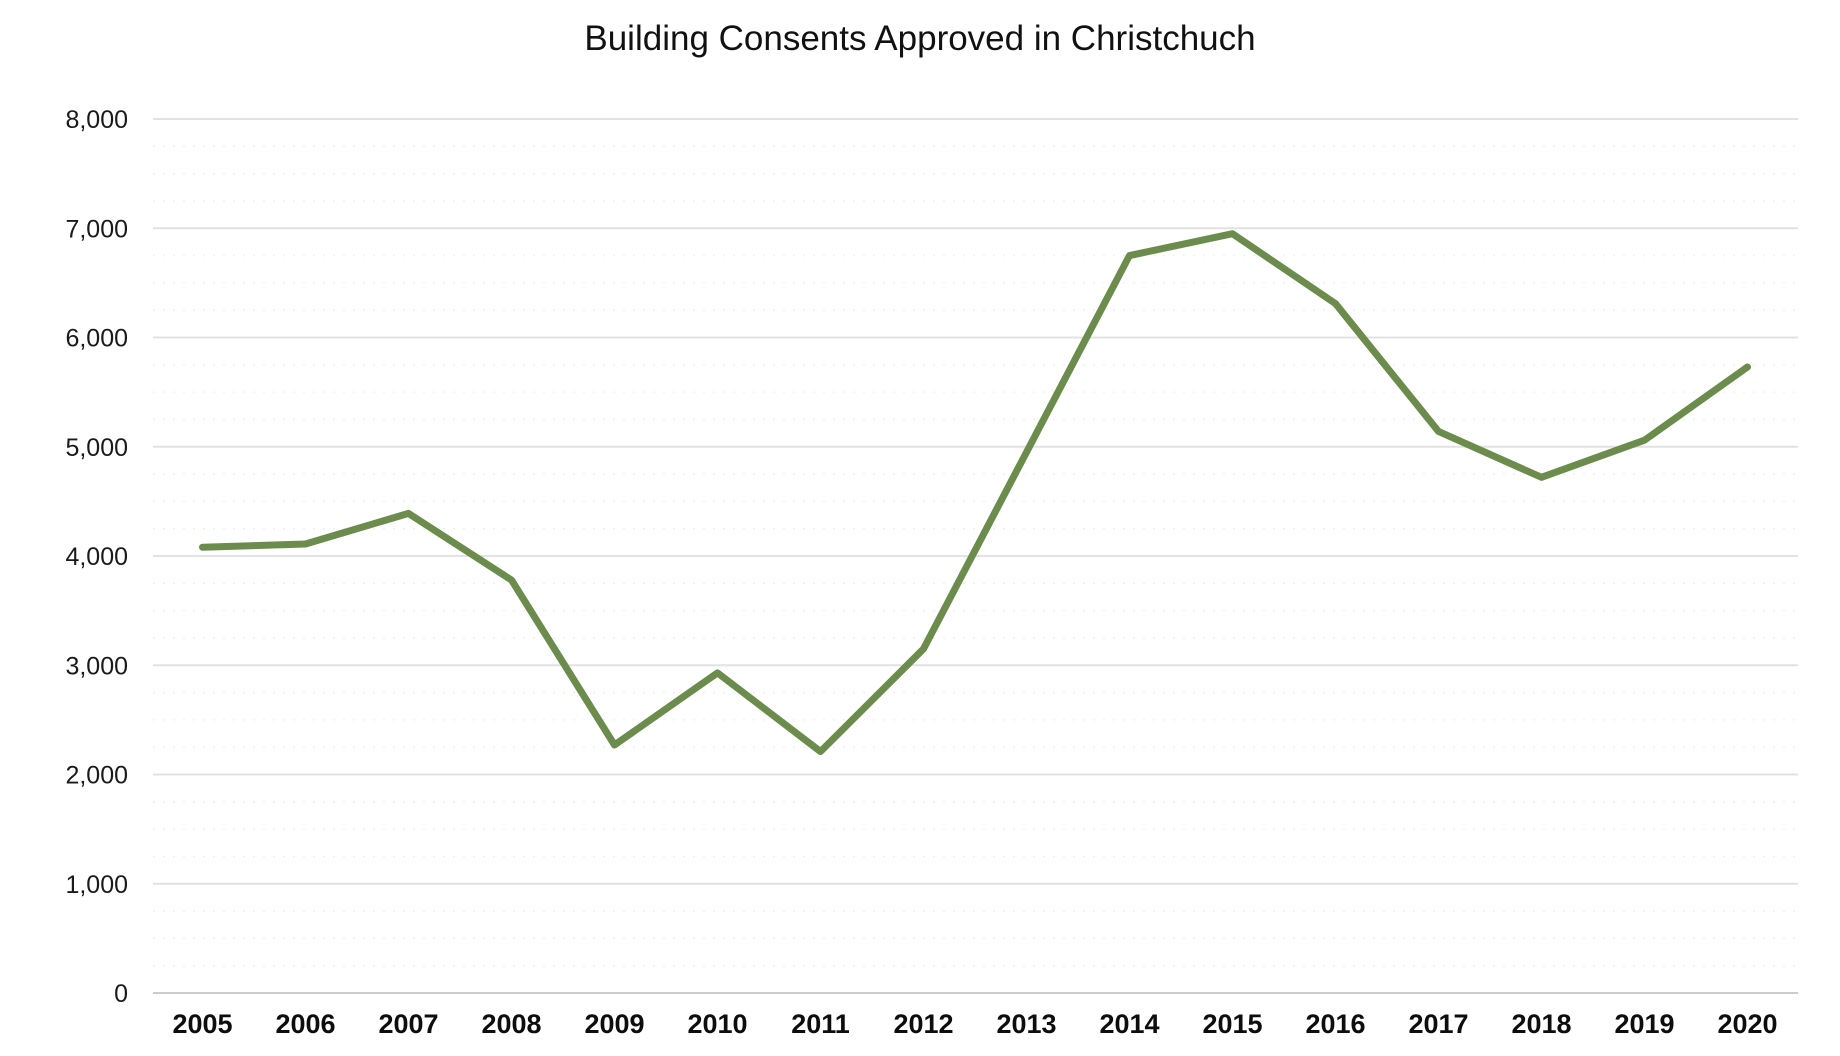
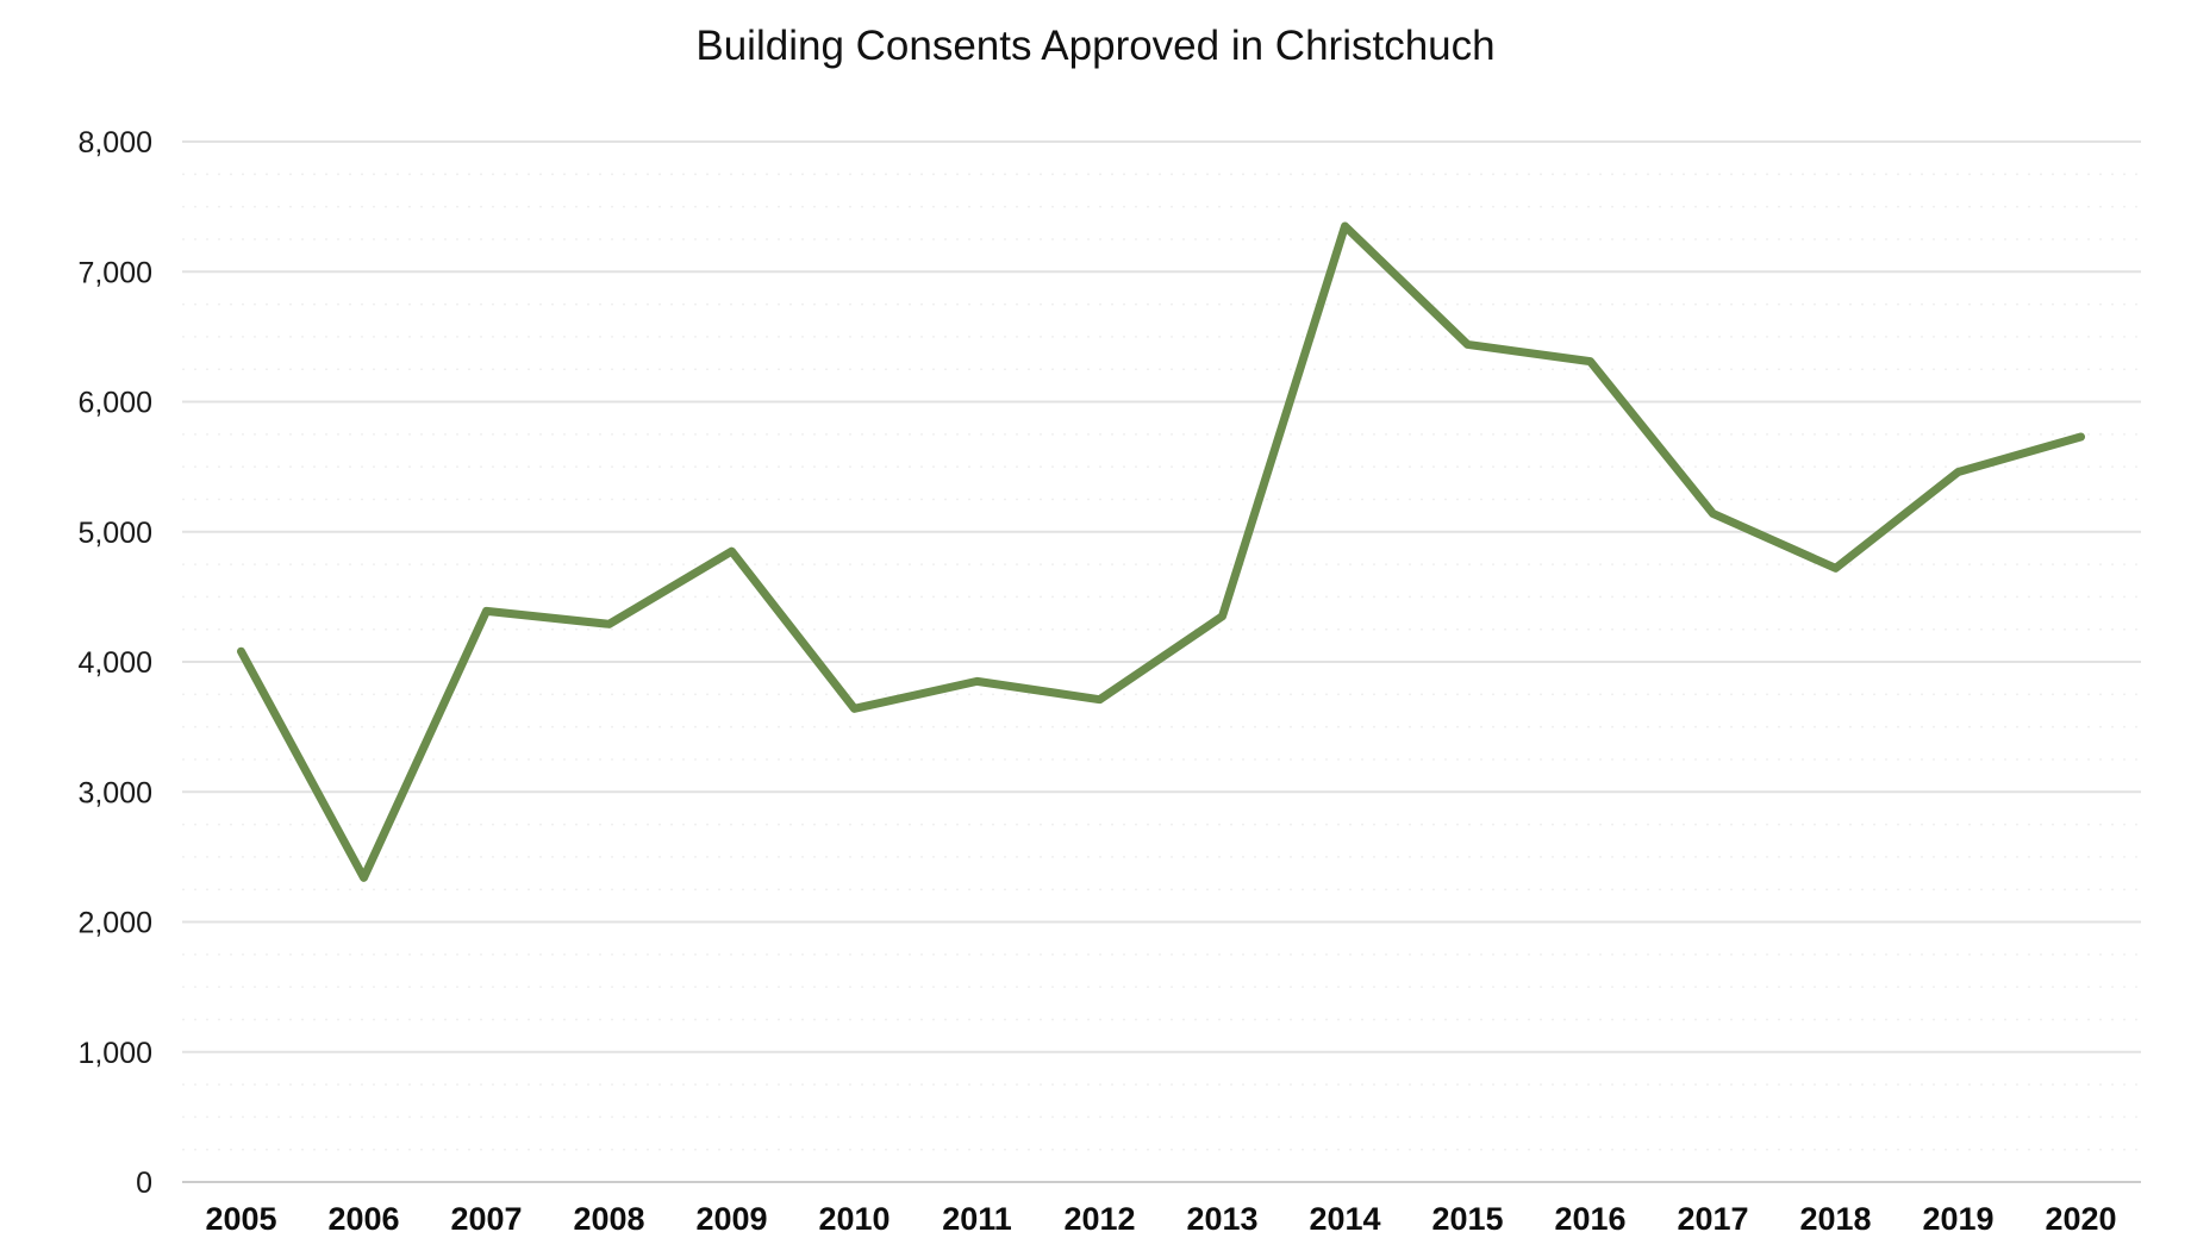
2006: 4110 -> 2340
2008: 3780 -> 4290
2009: 2270 -> 4850
2010: 2930 -> 3640
2011: 2210 -> 3850
2012: 3150 -> 3710
2013: 4950 -> 4350
2014: 6750 -> 7350
2015: 6950 -> 6440
2019: 5060 -> 5460
